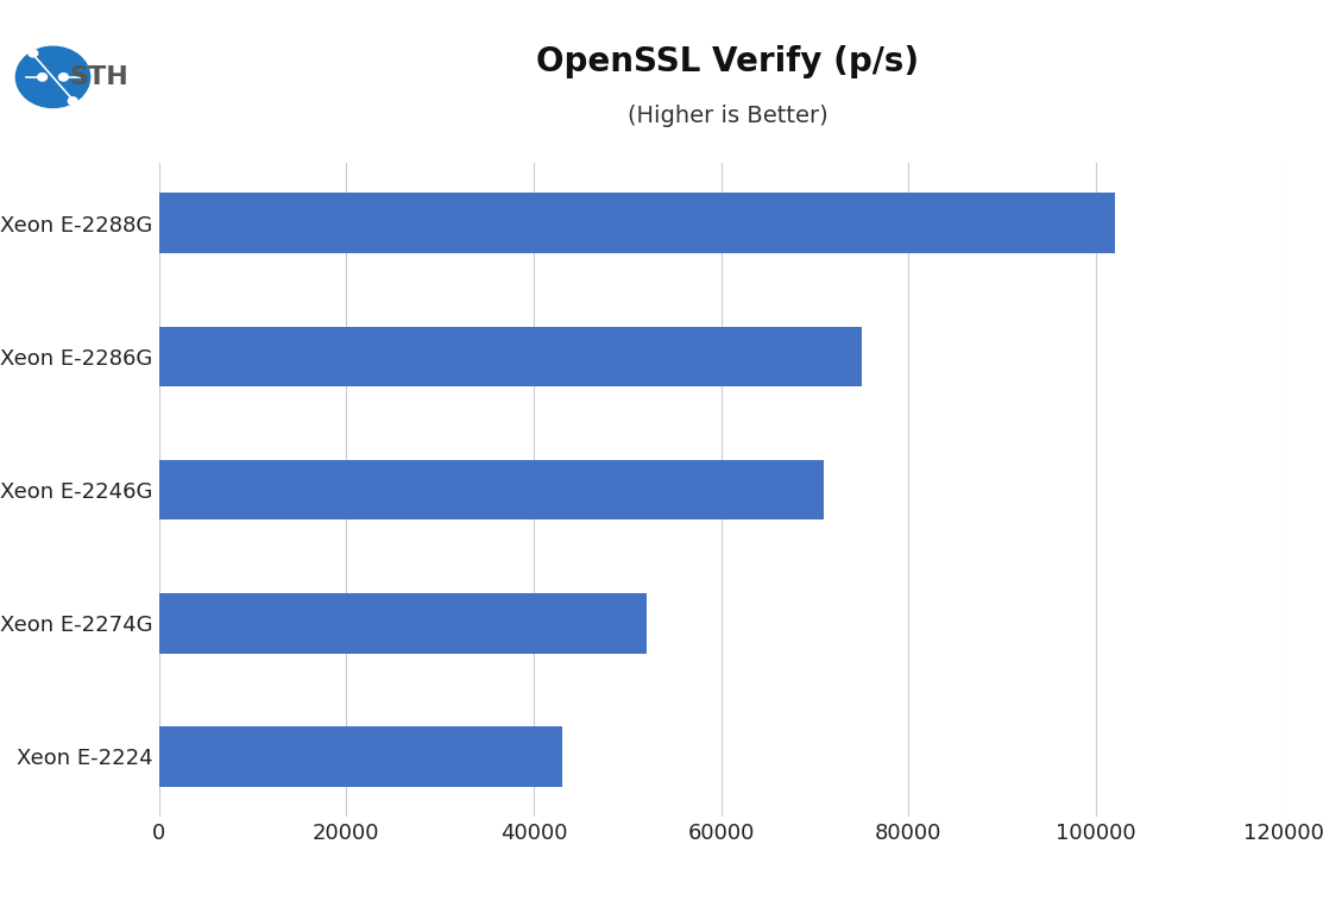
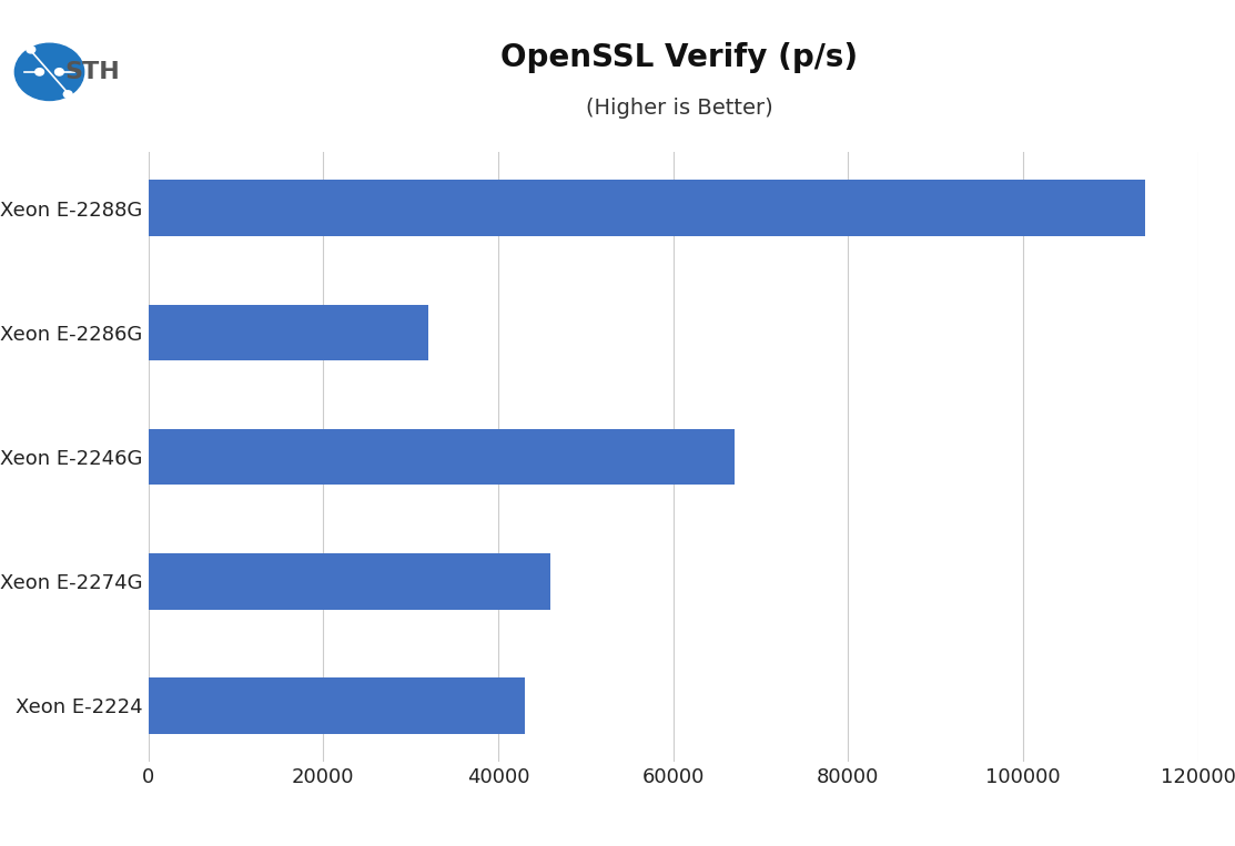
Xeon E-2288G: 102000 -> 114000
Xeon E-2286G: 75000 -> 32000
Xeon E-2246G: 71000 -> 67000
Xeon E-2274G: 52000 -> 46000
